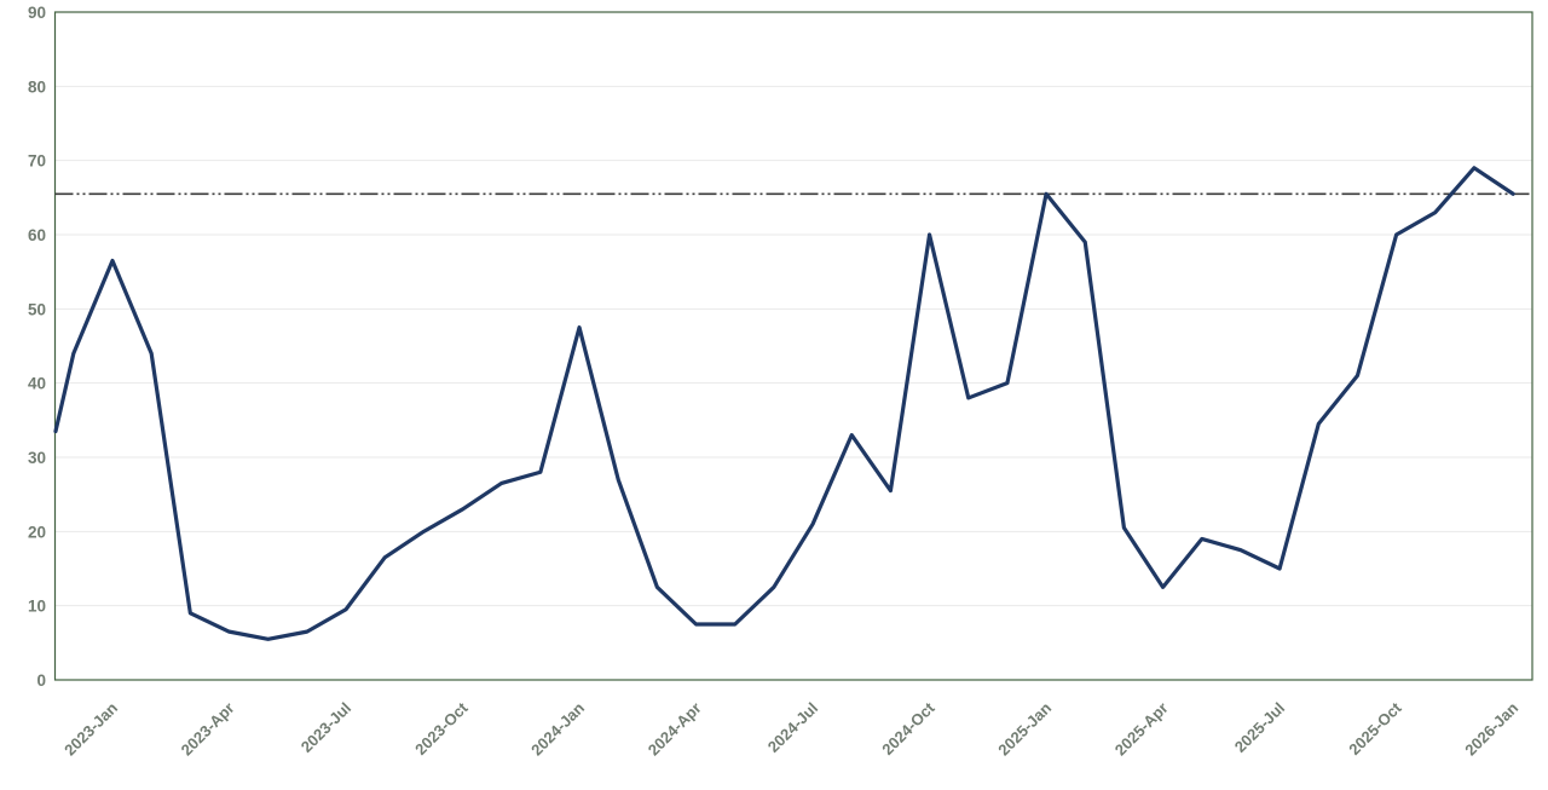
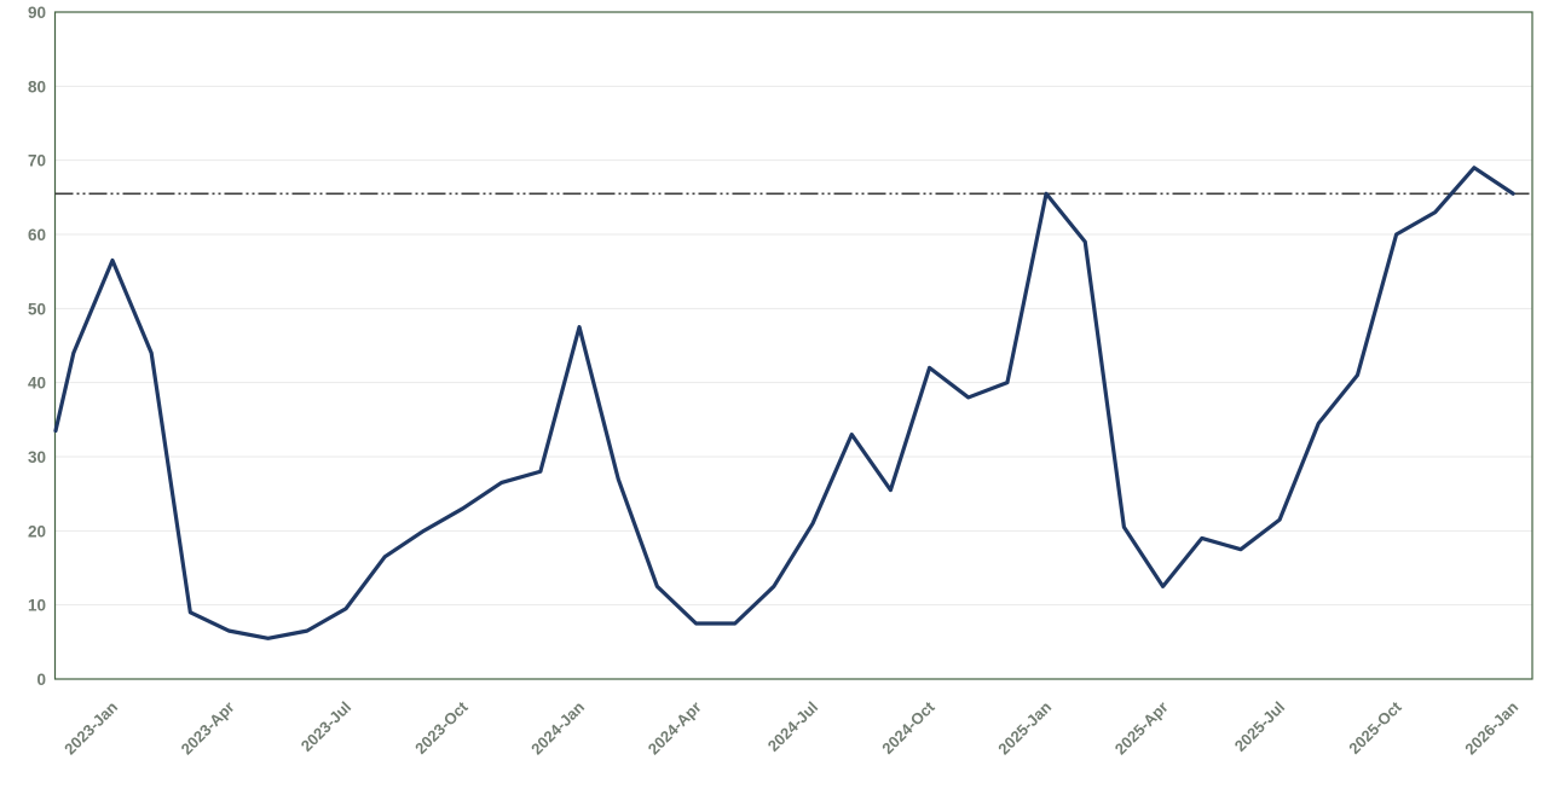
2024-Oct: 60 -> 42
2025-Jul: 15 -> 22
